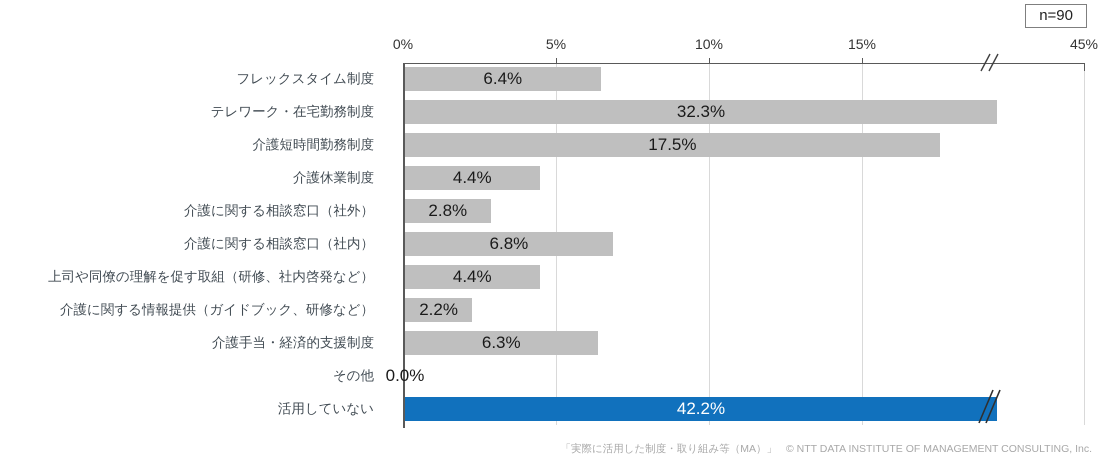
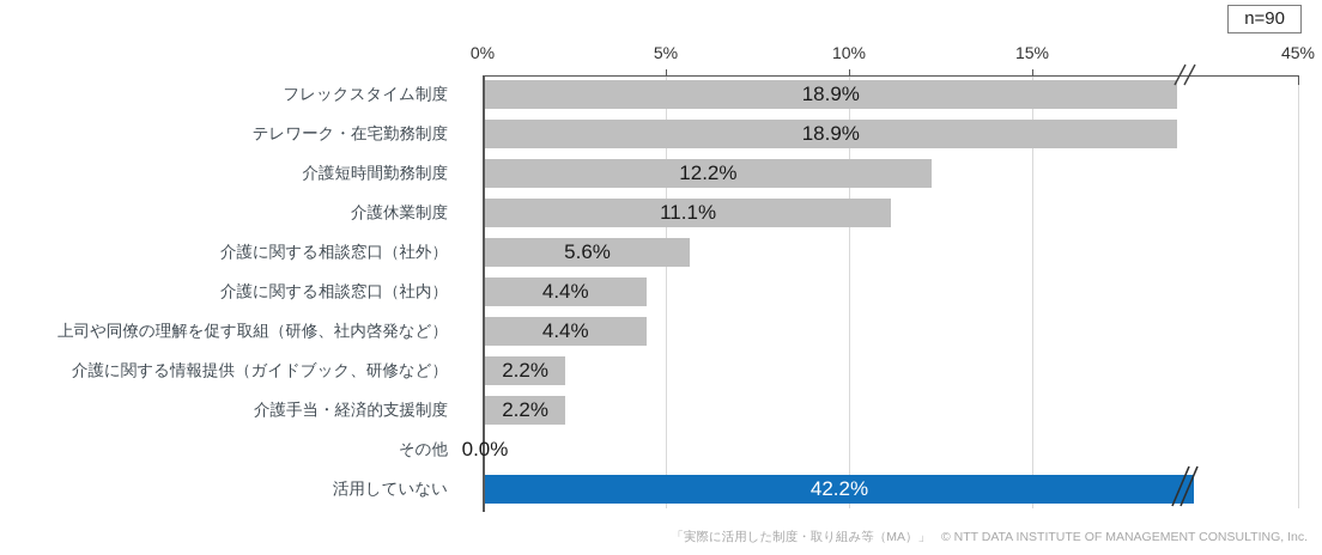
フレックスタイム制度: 6.4% -> 18.9%
テレワーク・在宅勤務制度: 32.3% -> 18.9%
介護短時間勤務制度: 17.5% -> 12.2%
介護休業制度: 4.4% -> 11.1%
介護に関する相談窓口（社外）: 2.8% -> 5.6%
介護に関する相談窓口（社内）: 6.8% -> 4.4%
介護手当・経済的支援制度: 6.3% -> 2.2%
